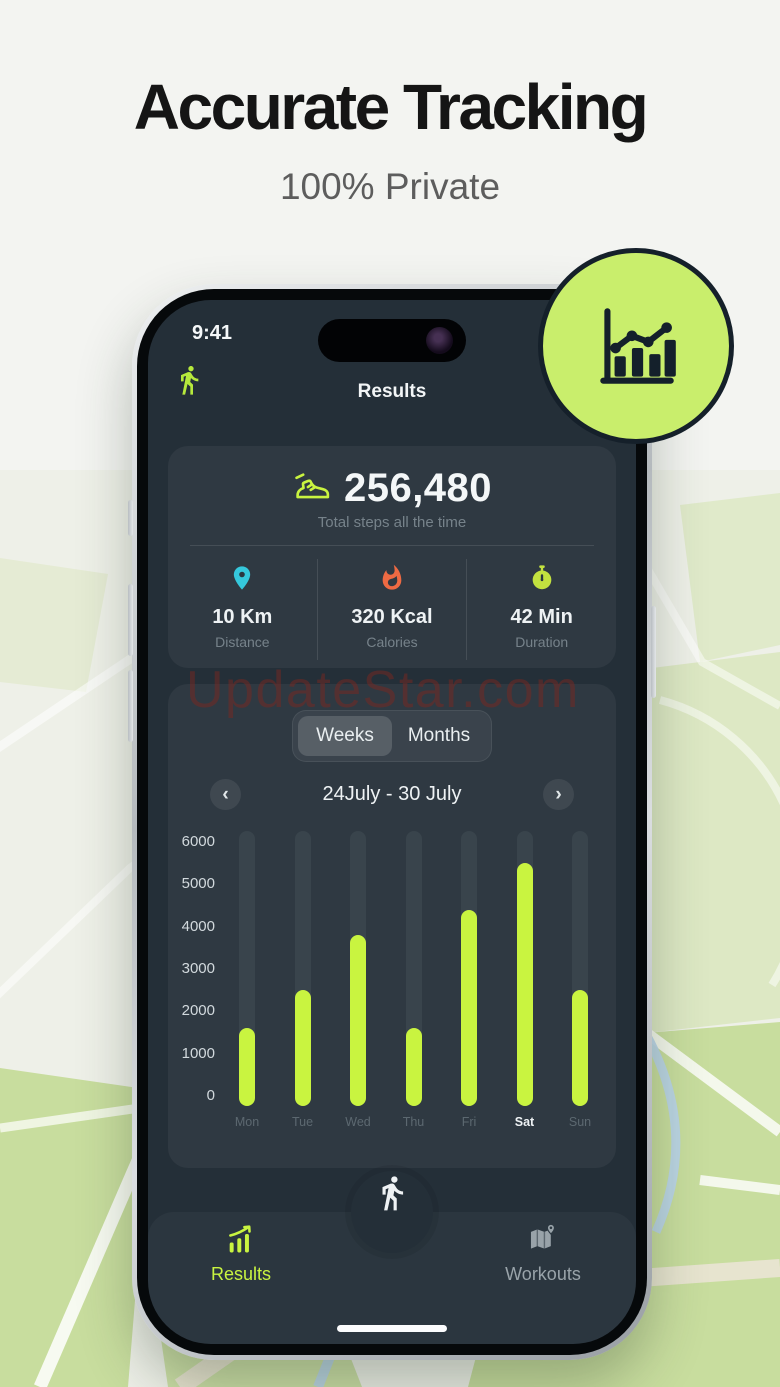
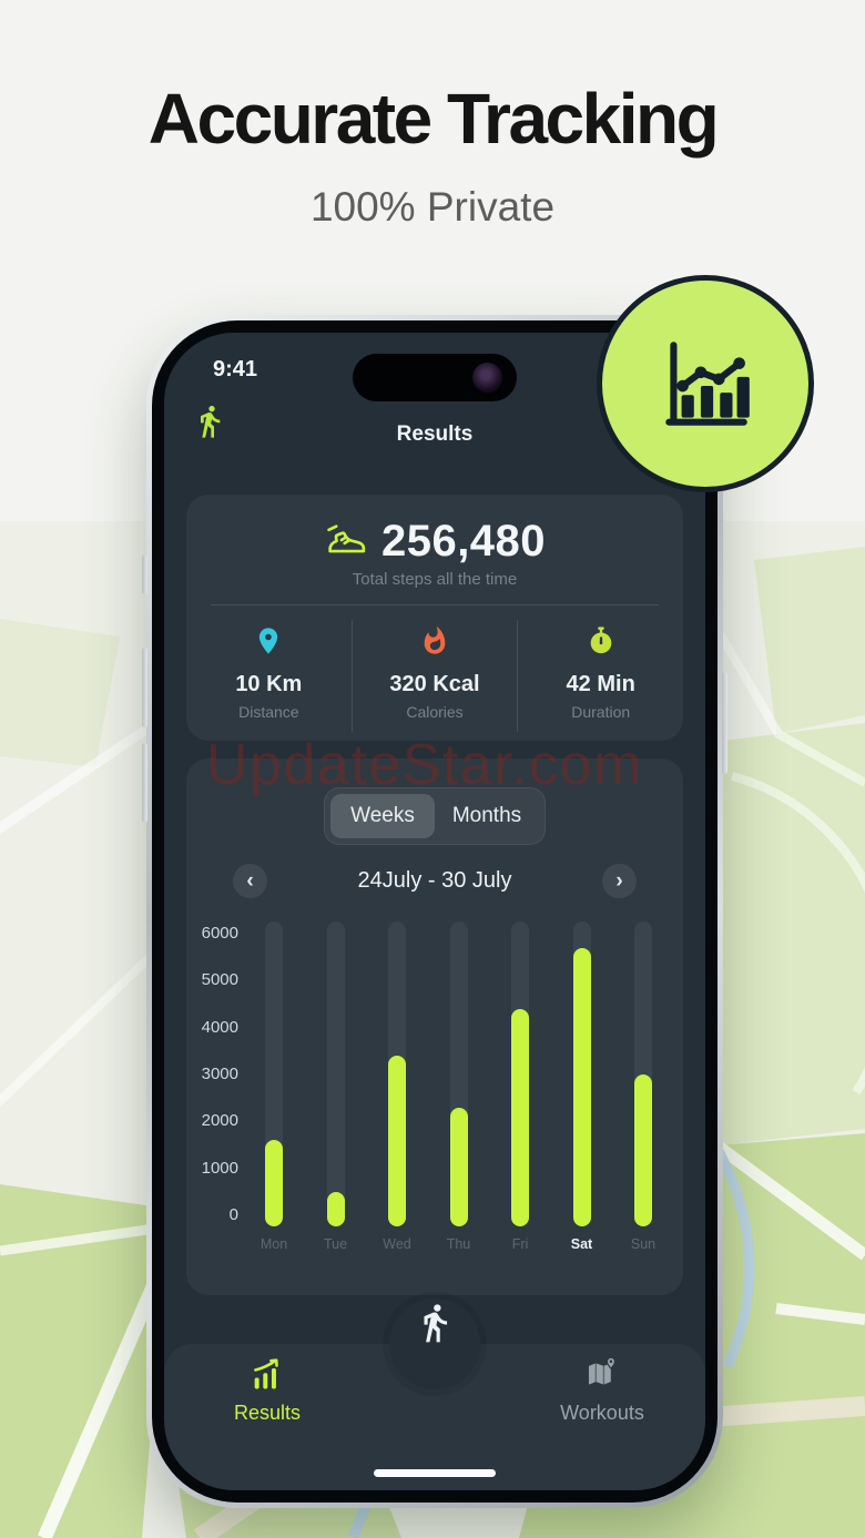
Tue: 2500 -> 500
Wed: 3800 -> 3400
Thu: 1600 -> 2300
Sat: 5500 -> 5700
Sun: 2500 -> 3000
